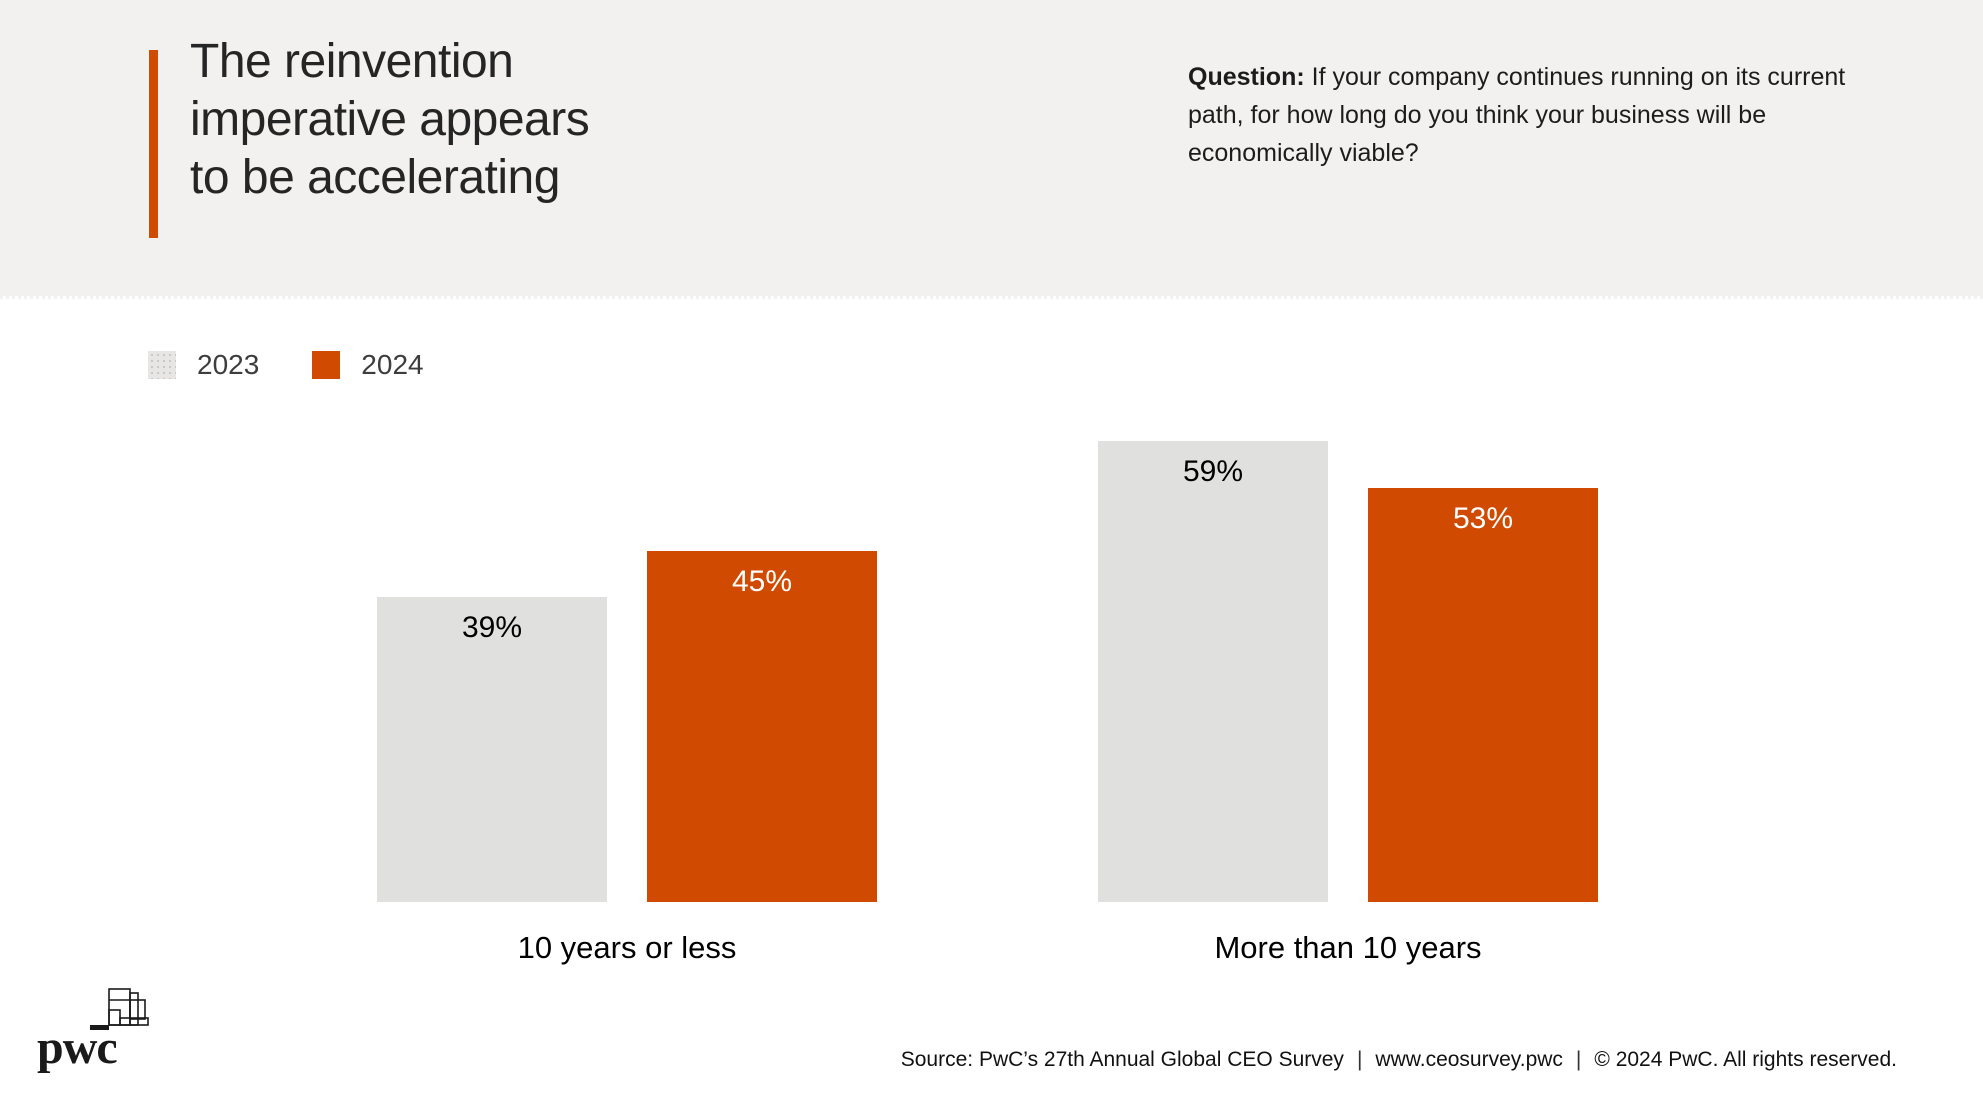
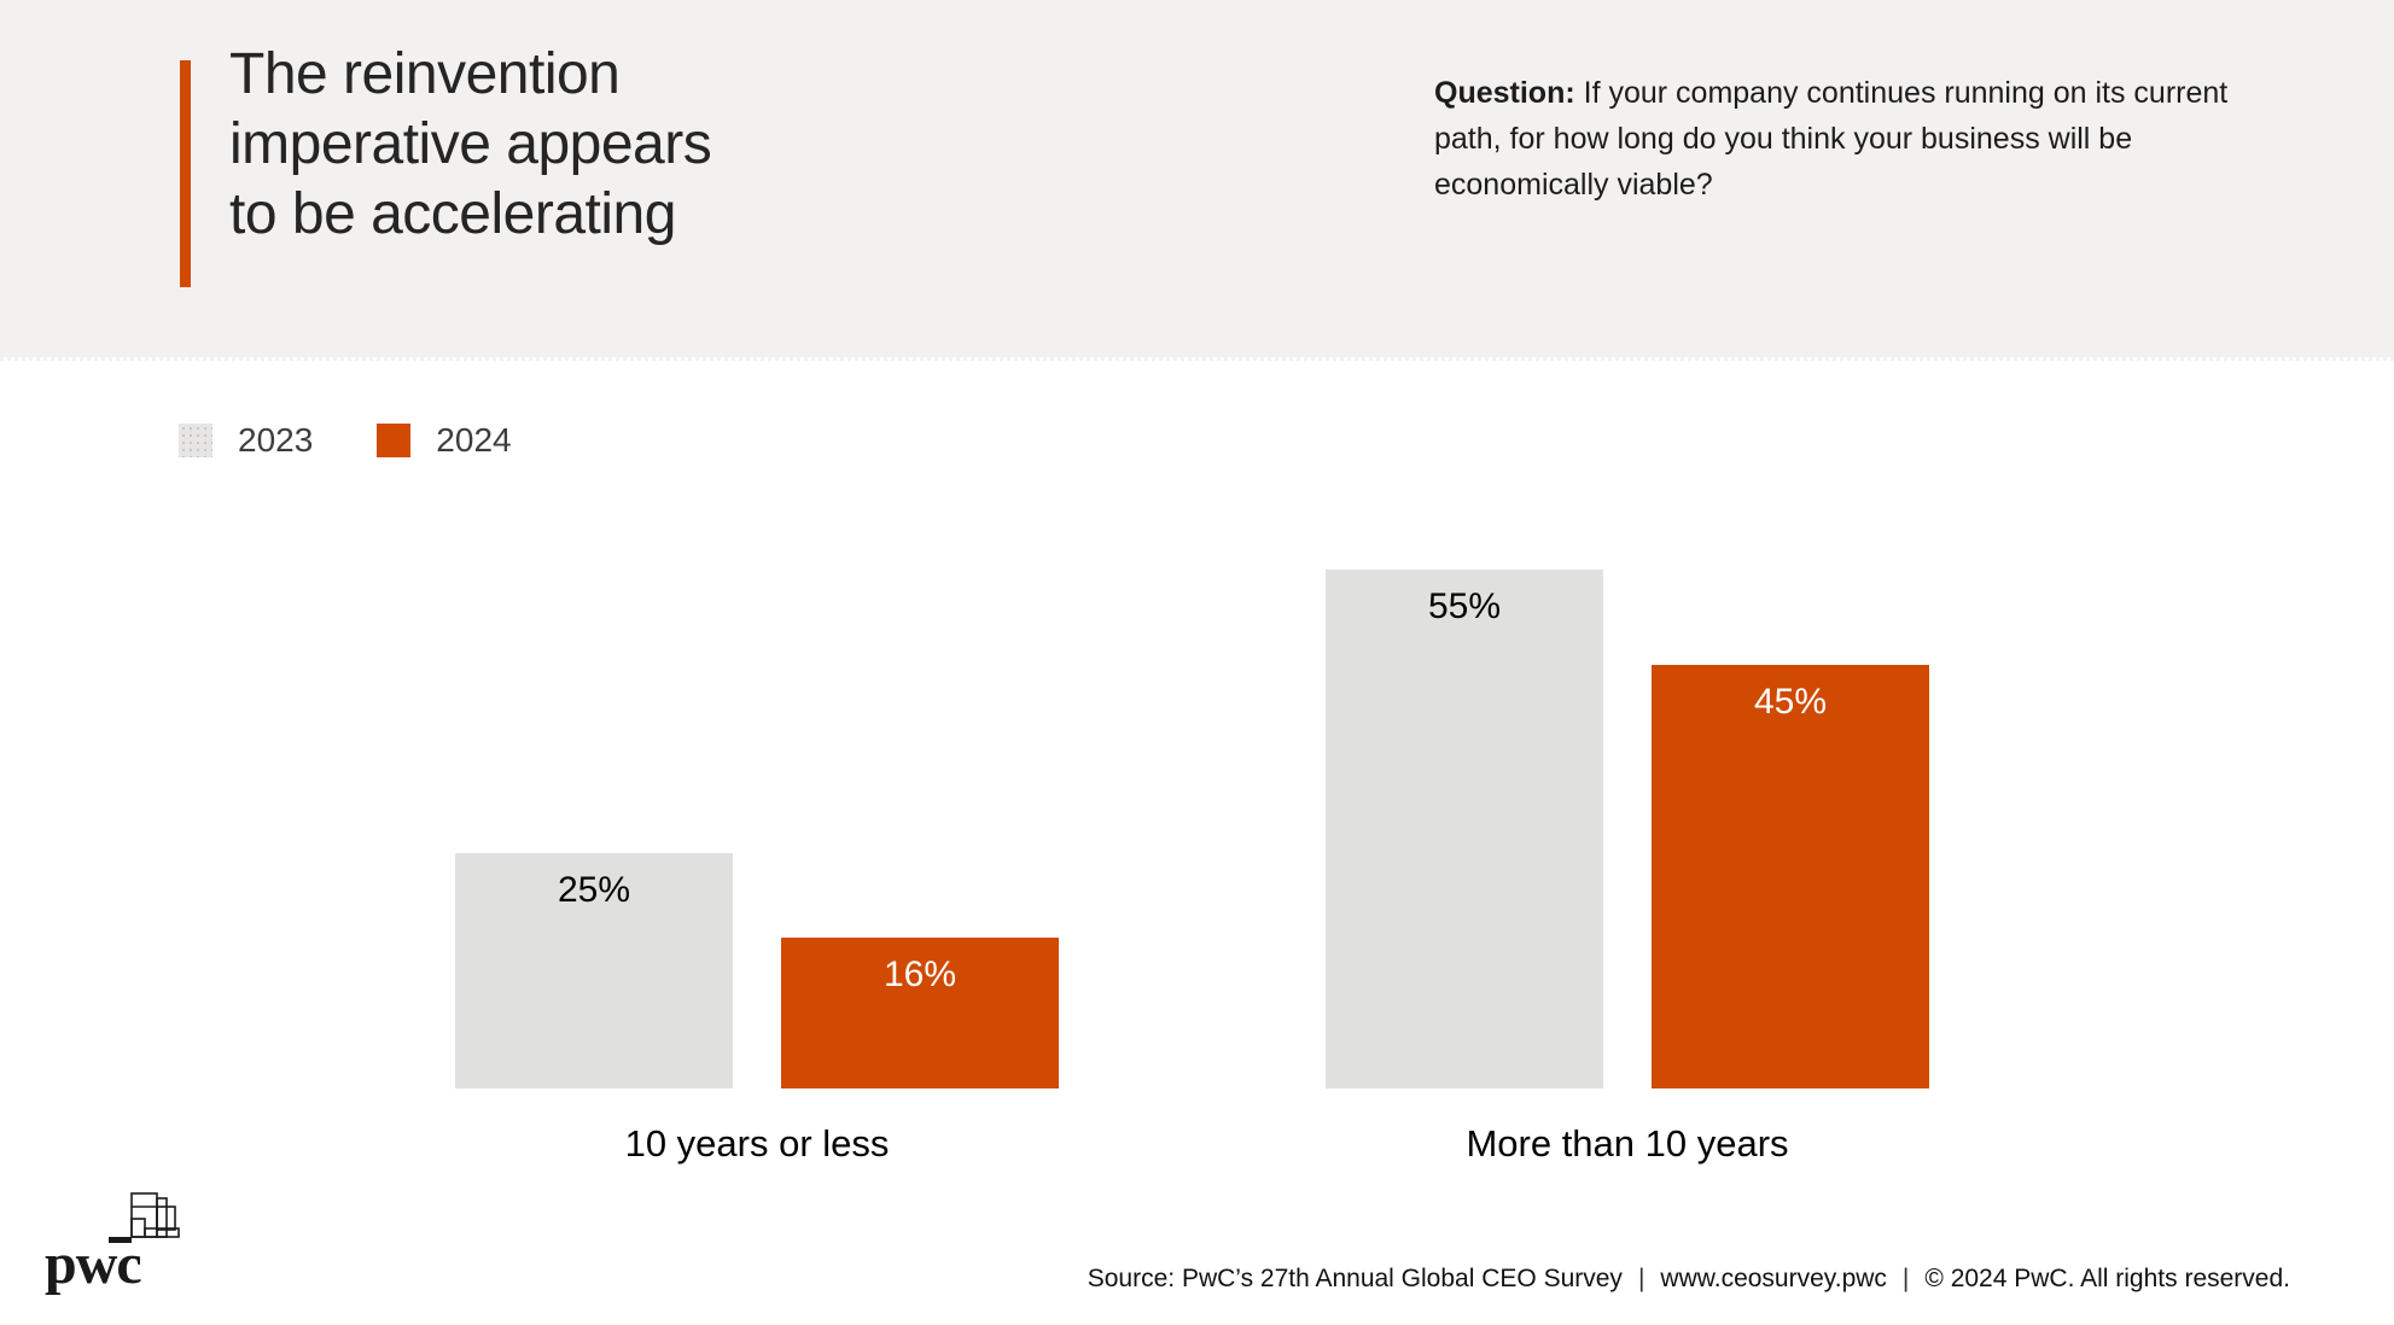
2023/10 years or less: 39% -> 25%
2024/10 years or less: 45% -> 16%
2023/More than 10 years: 59% -> 55%
2024/More than 10 years: 53% -> 45%
